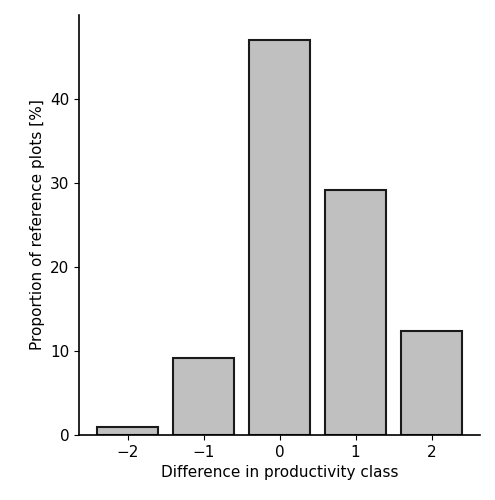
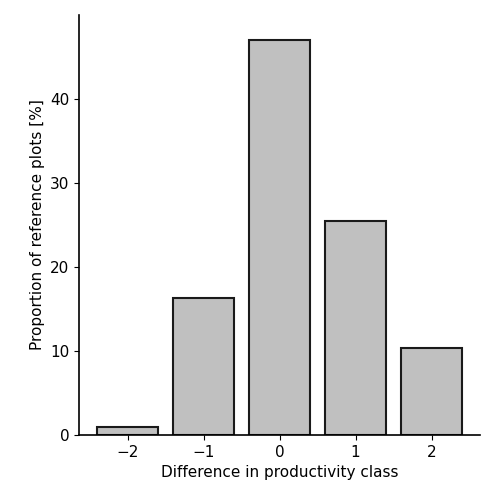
−1: 9.2 -> 16.3
1: 29.2 -> 25.5
2: 12.4 -> 10.3
